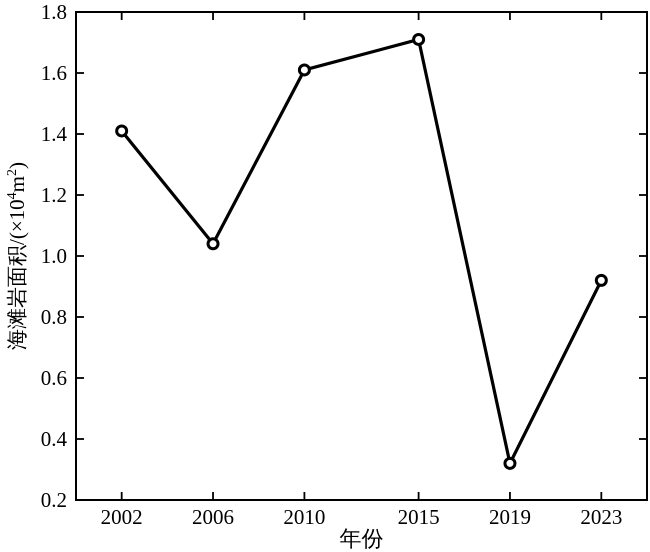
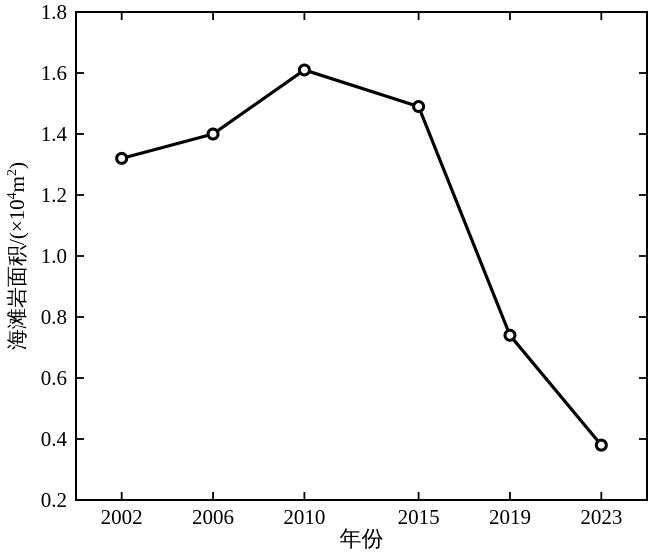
2002: 1.41 -> 1.32
2006: 1.04 -> 1.40
2015: 1.71 -> 1.49
2019: 0.32 -> 0.74
2023: 0.92 -> 0.38
